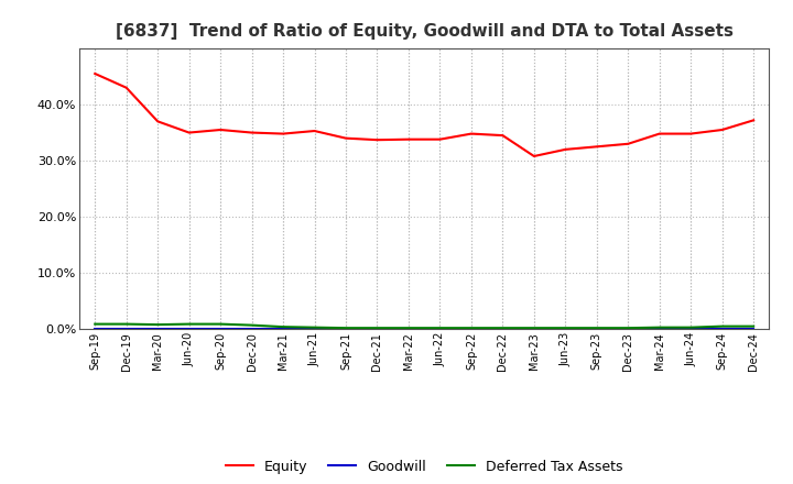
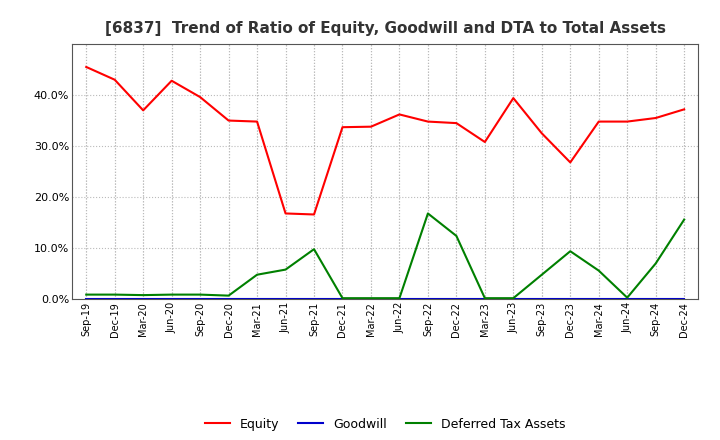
Equity/Jun-20: 35.0% -> 42.8%
Equity/Sep-20: 35.5% -> 39.6%
Deferred Tax Assets/Mar-21: 0.4% -> 4.8%
Equity/Jun-21: 35.3% -> 16.8%
Deferred Tax Assets/Jun-21: 0.3% -> 5.8%
Equity/Sep-21: 34.0% -> 16.6%
Deferred Tax Assets/Sep-21: 0.2% -> 9.8%
Equity/Jun-22: 33.8% -> 36.2%
Deferred Tax Assets/Sep-22: 0.2% -> 16.8%
Deferred Tax Assets/Dec-22: 0.2% -> 12.4%
Equity/Jun-23: 32.0% -> 39.4%
Deferred Tax Assets/Sep-23: 0.2% -> 4.8%
Equity/Dec-23: 33.0% -> 26.8%
Deferred Tax Assets/Dec-23: 0.2% -> 9.4%
Deferred Tax Assets/Mar-24: 0.3% -> 5.6%
Deferred Tax Assets/Sep-24: 0.5% -> 7.0%
Deferred Tax Assets/Dec-24: 0.5% -> 15.6%
